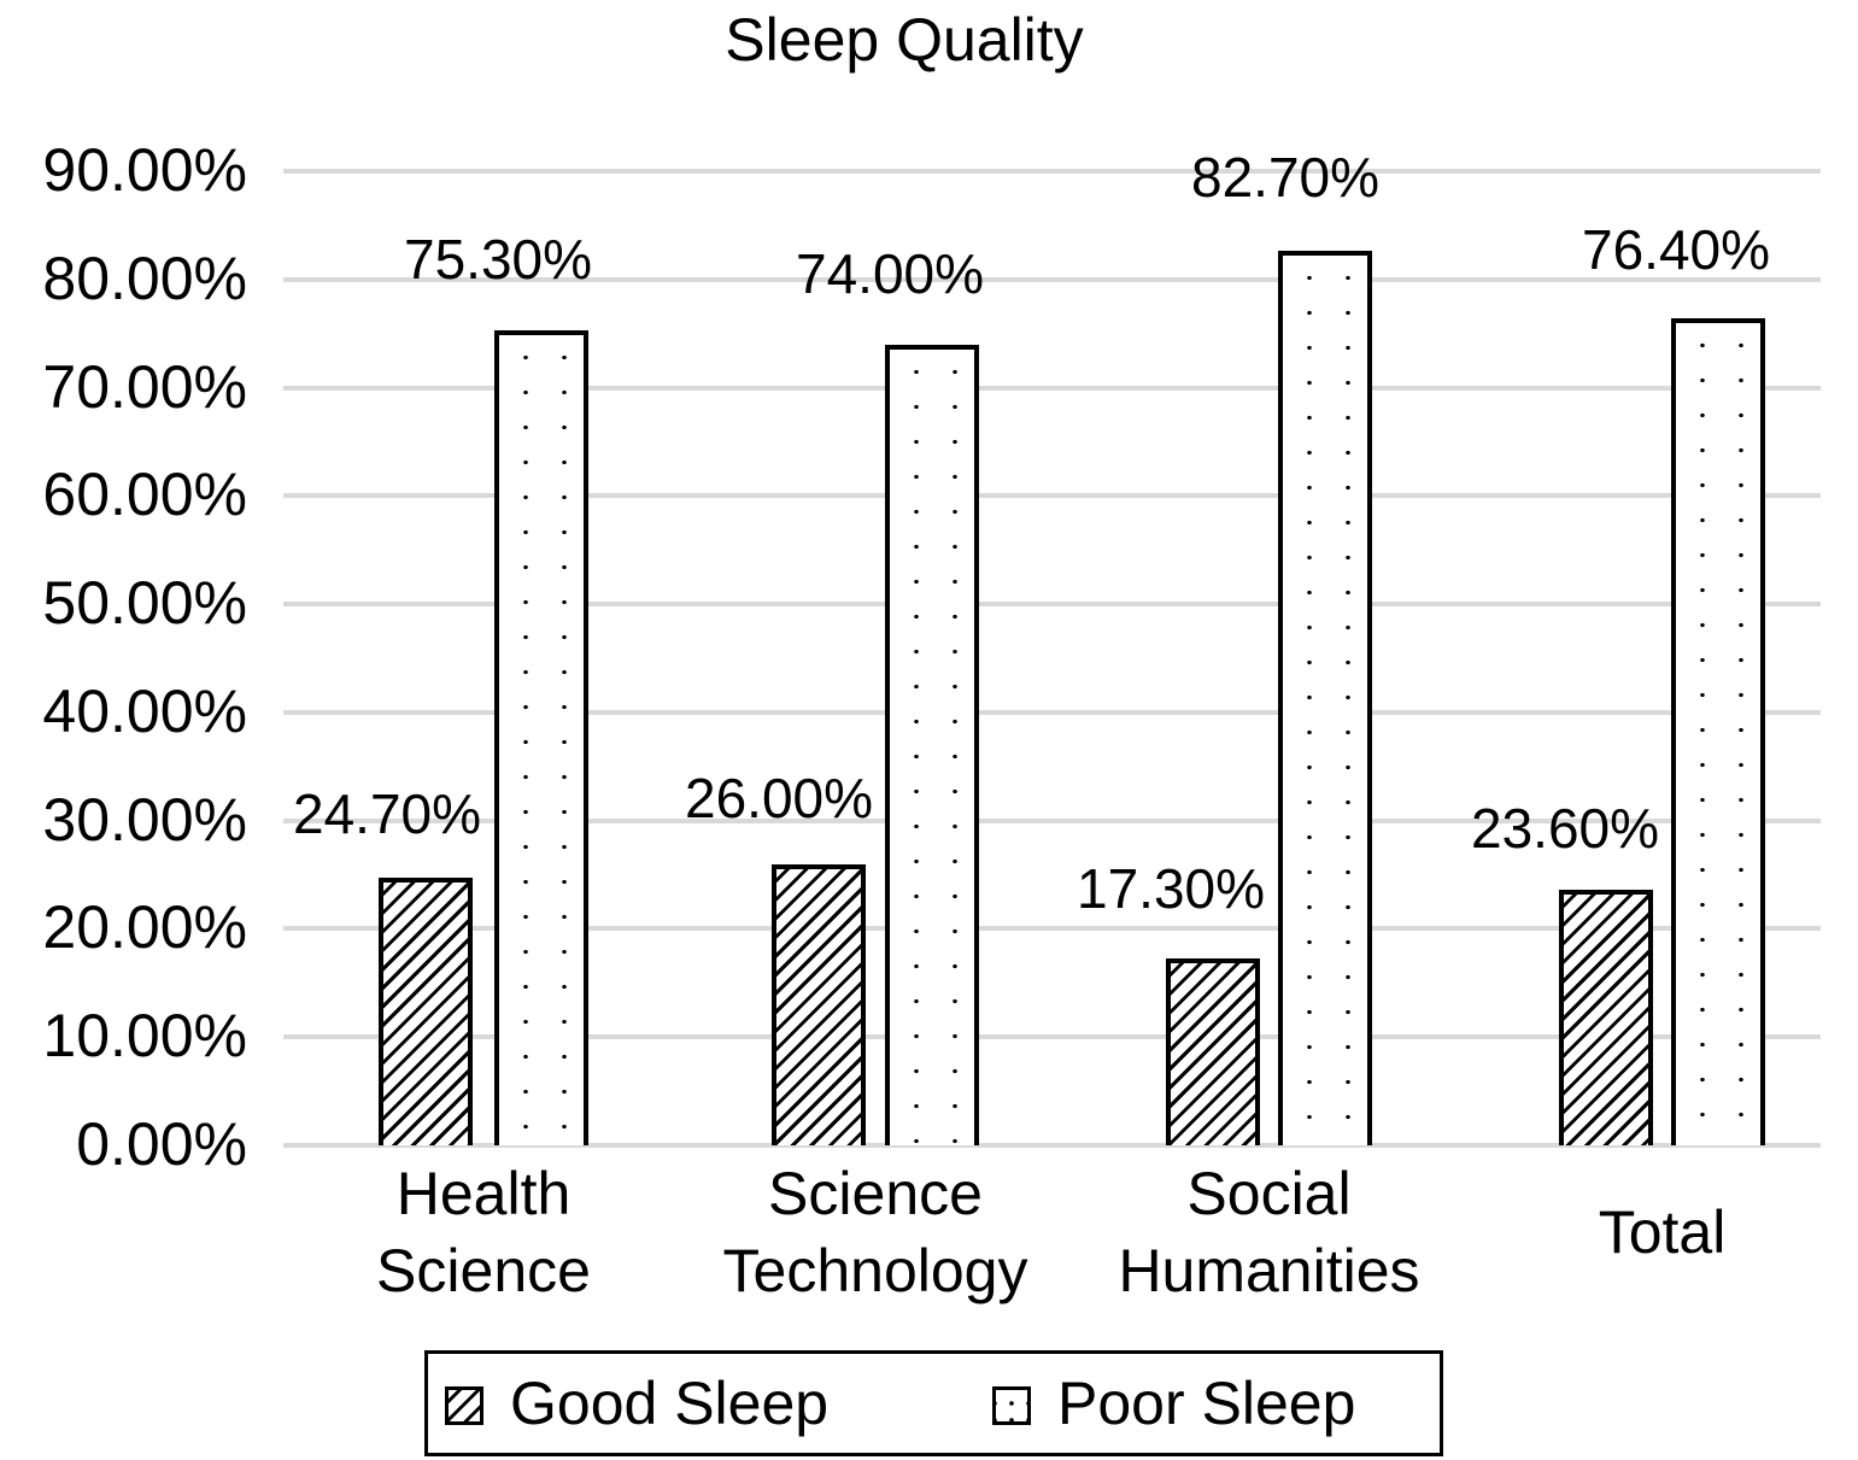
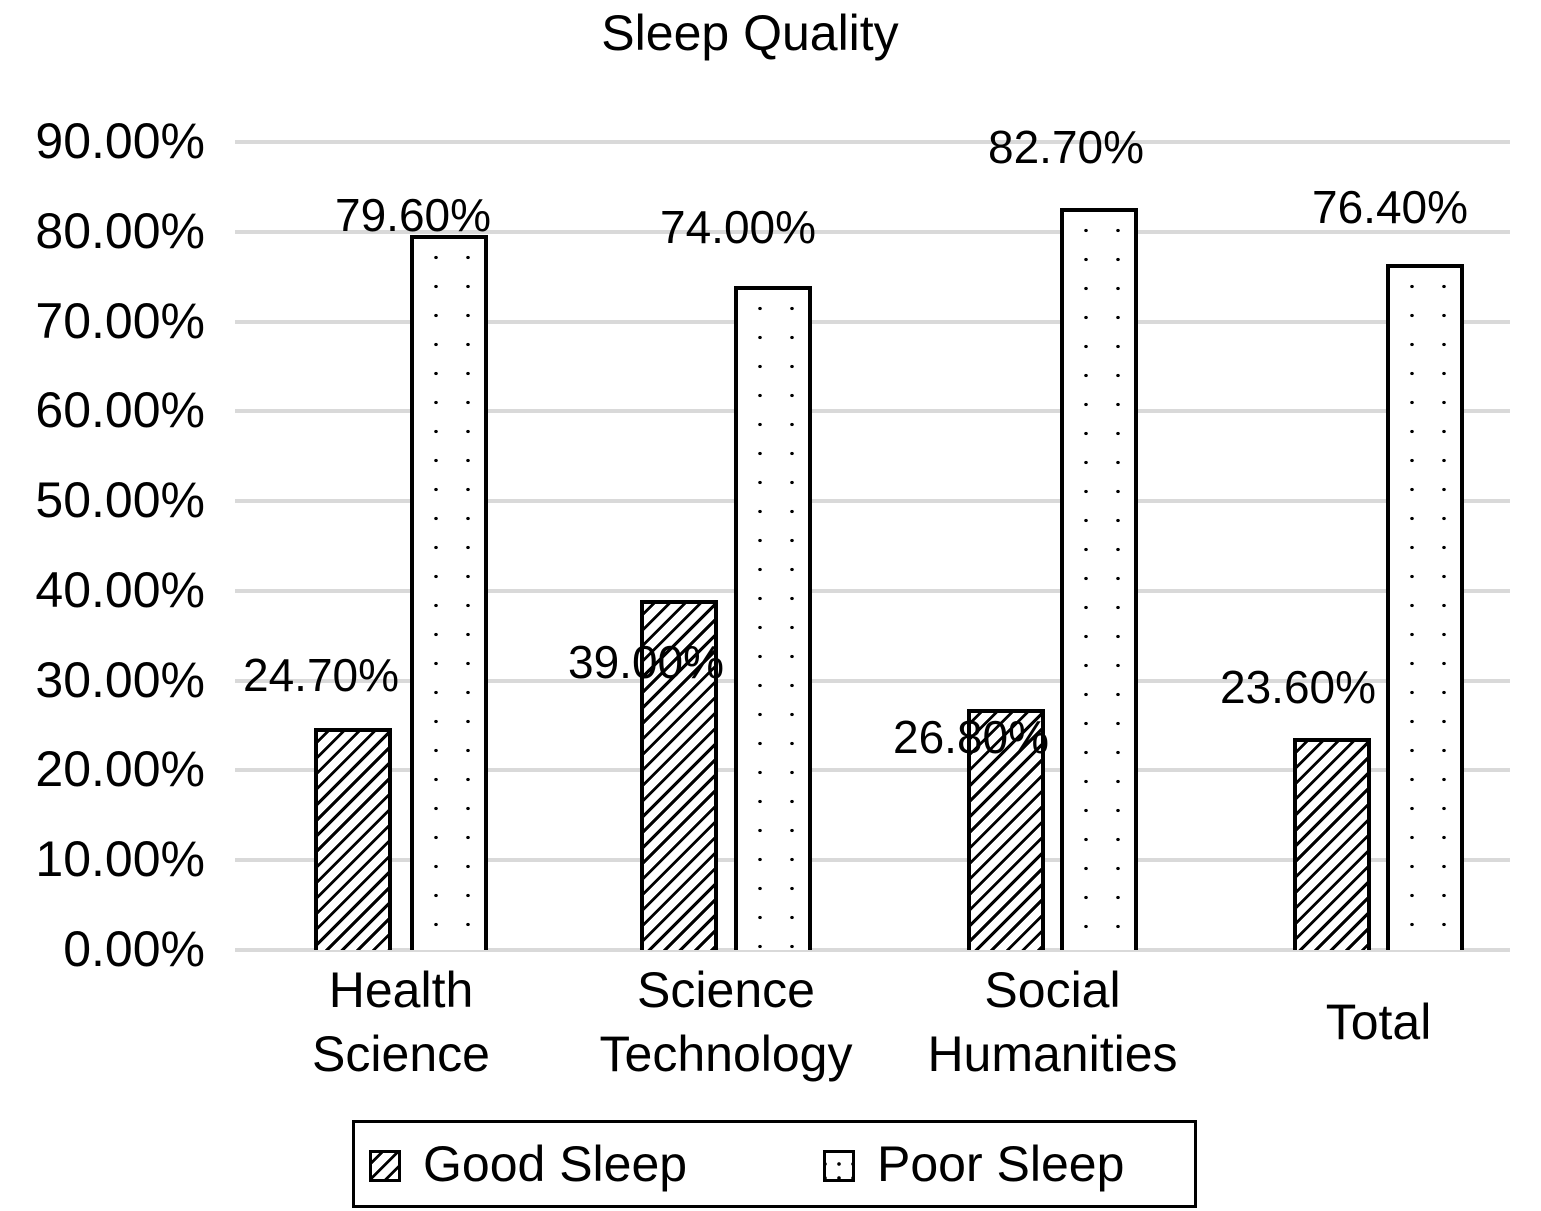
Poor Sleep/Health Science: 75.30% -> 79.60%
Good Sleep/Science Technology: 26.00% -> 39.00%
Good Sleep/Social Humanities: 17.30% -> 26.80%
